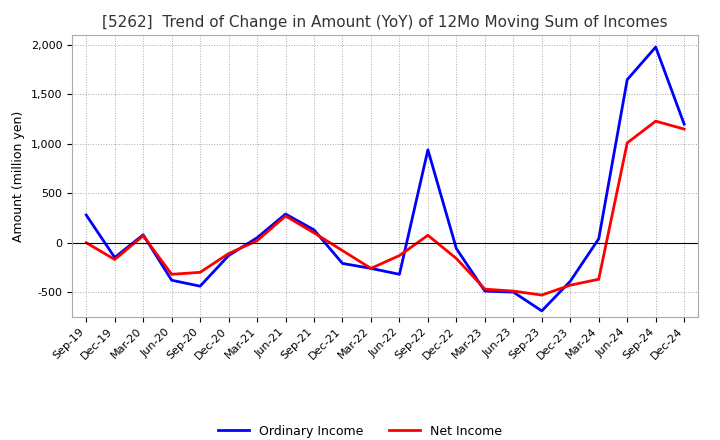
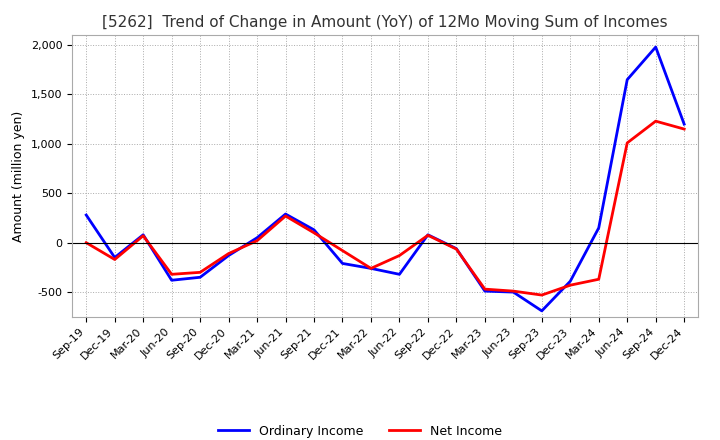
Ordinary Income/Sep-20: -440 -> -350
Ordinary Income/Sep-22: 940 -> 80
Net Income/Dec-22: -160 -> -60
Ordinary Income/Mar-24: 40 -> 150
